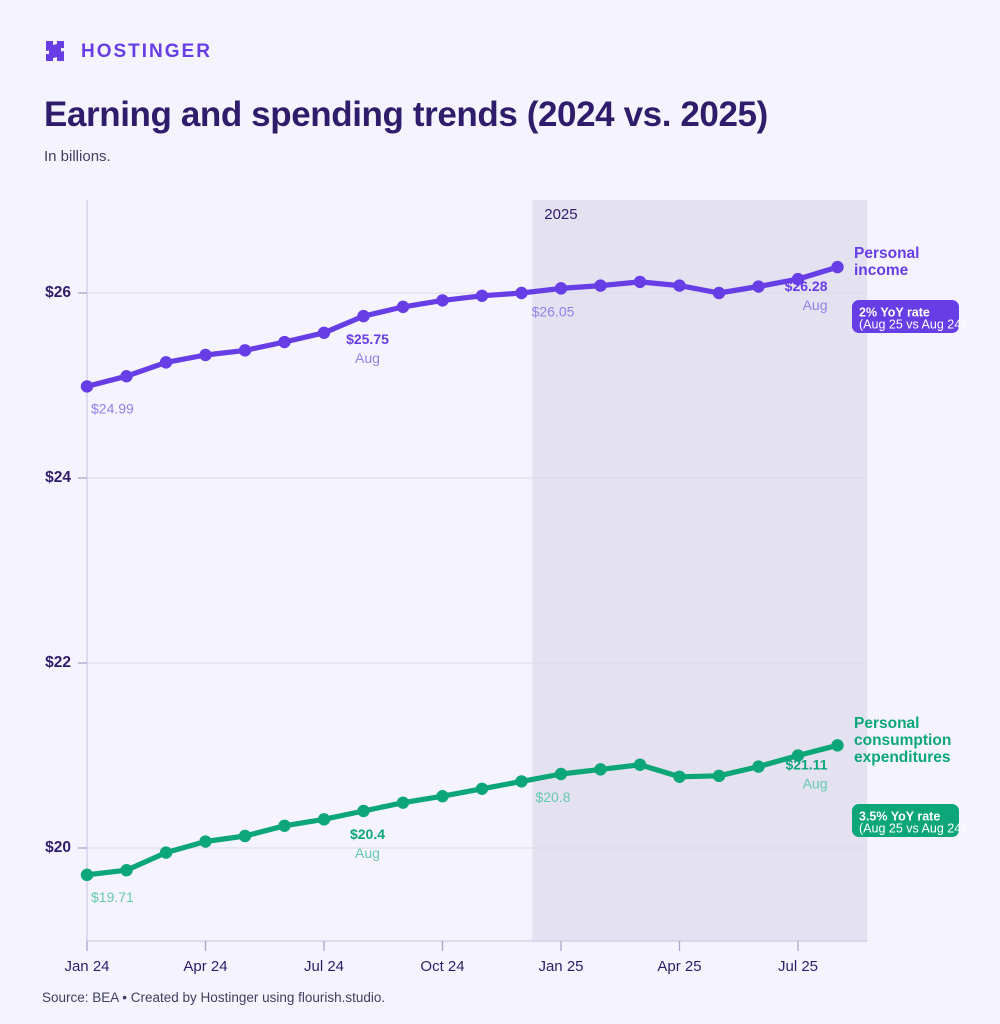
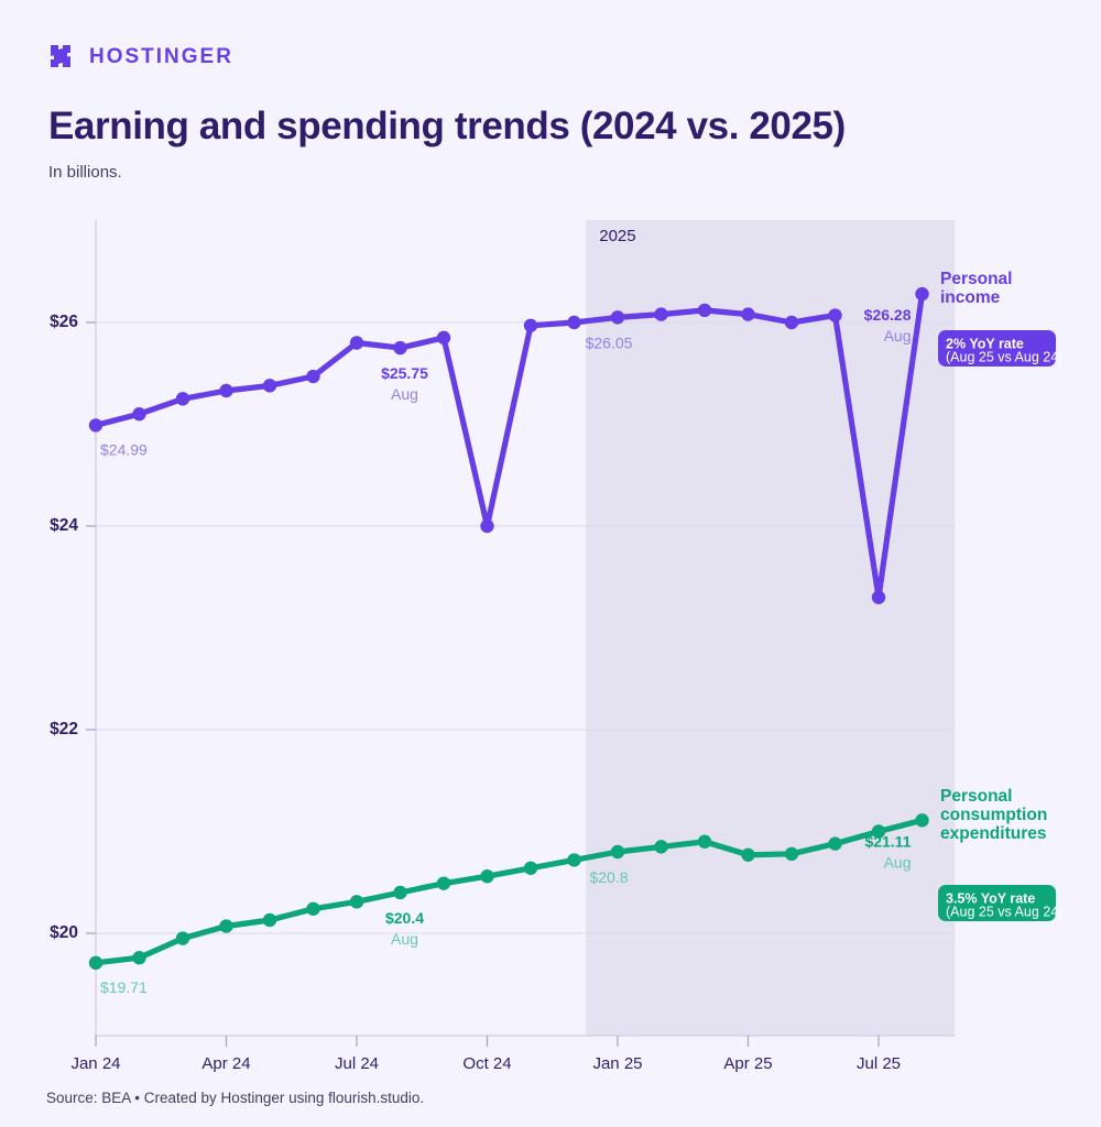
Personal income/Jul 24: $25.6 -> $25.8
Personal income/Oct 24: $25.9 -> $24.0
Personal income/Jul 25: $26.1 -> $23.3
